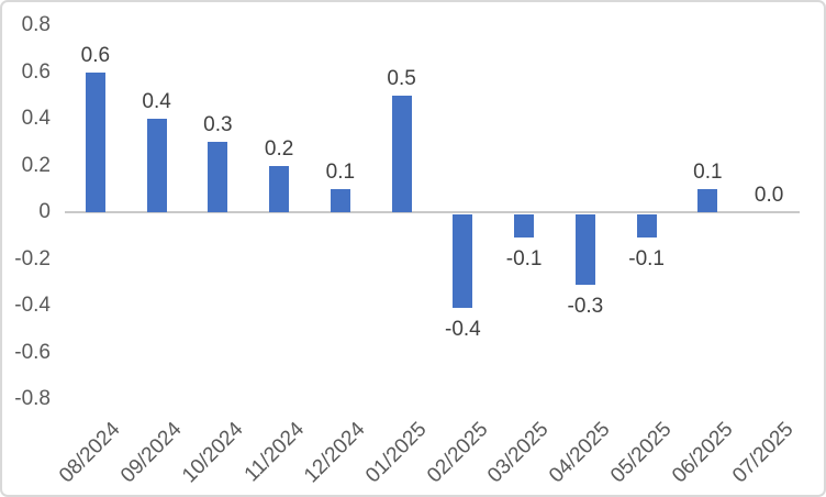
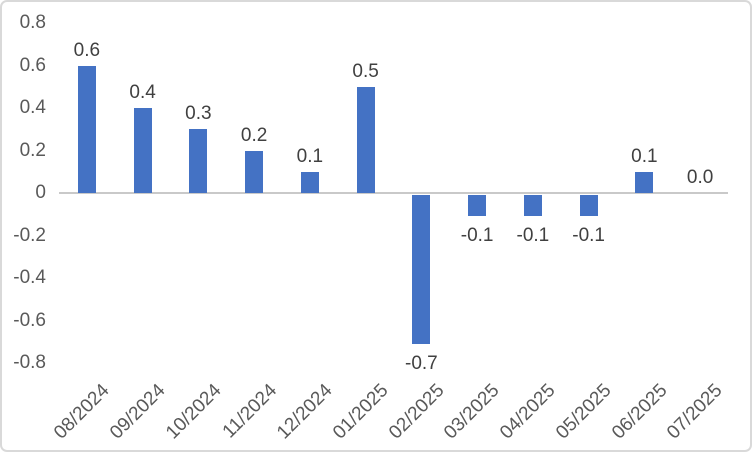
02/2025: -0.4 -> -0.7
04/2025: -0.3 -> -0.1
